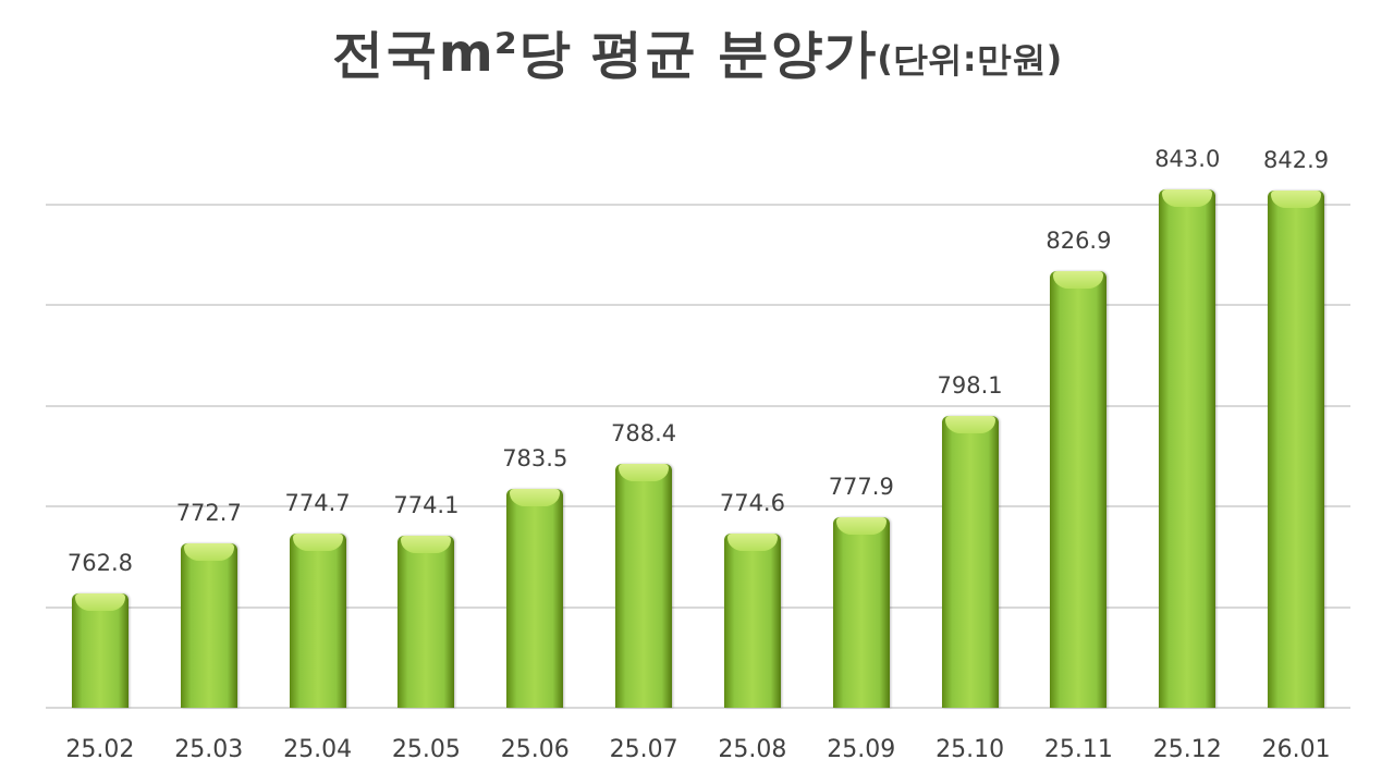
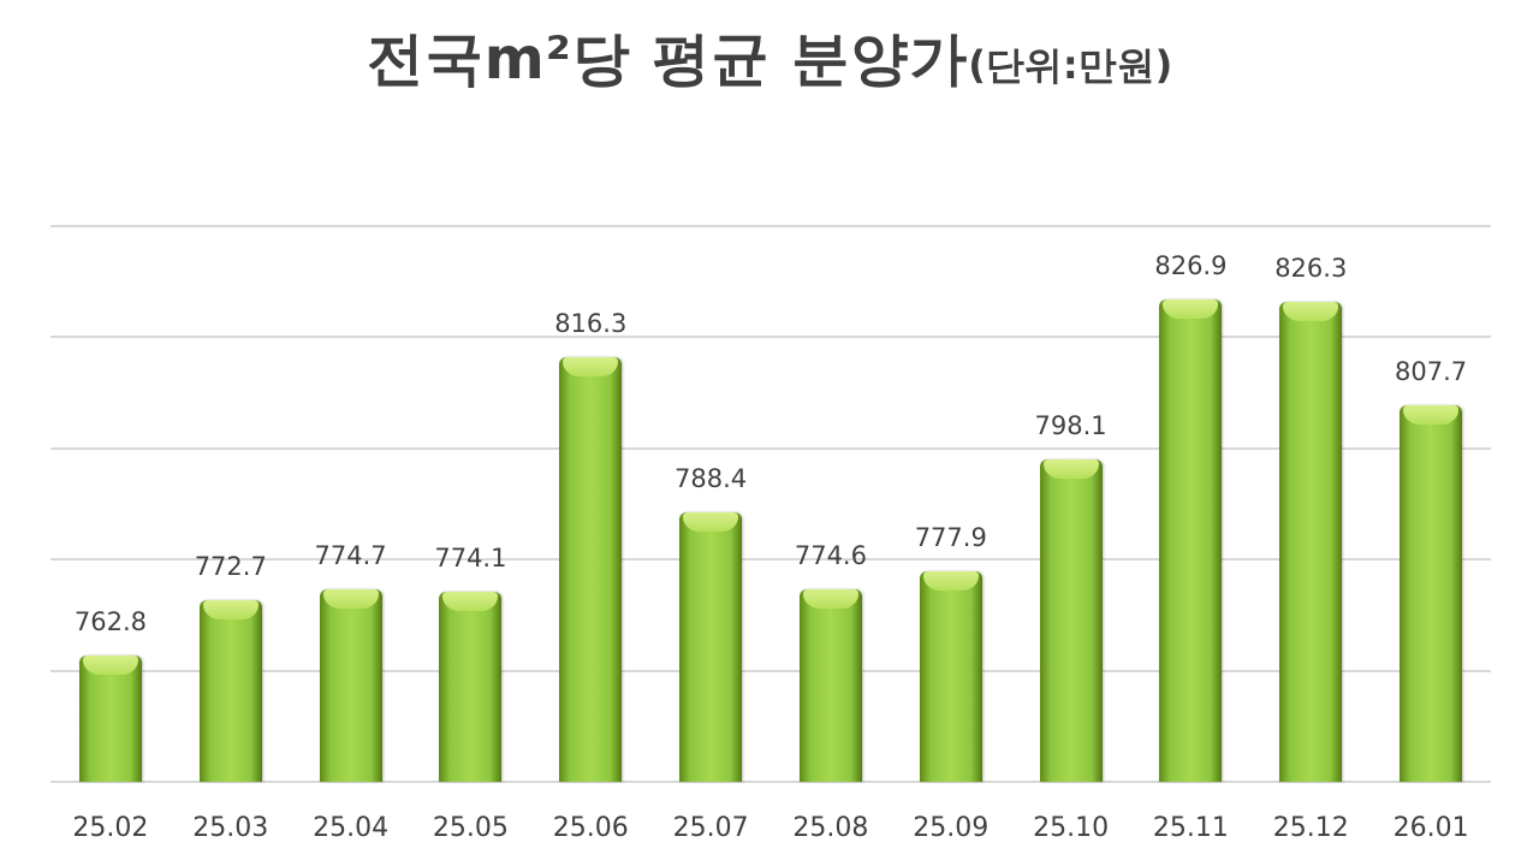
25.06: 783.5 -> 816.3
25.12: 843.0 -> 826.3
26.01: 842.9 -> 807.7
